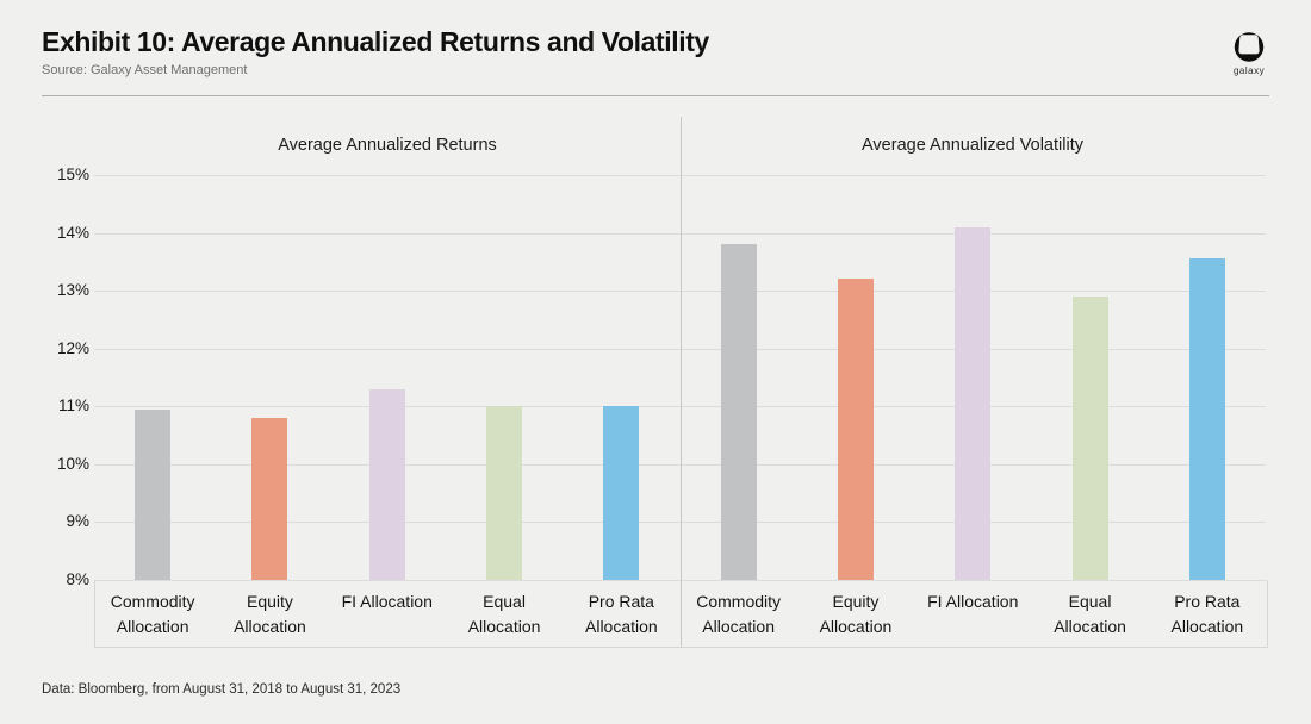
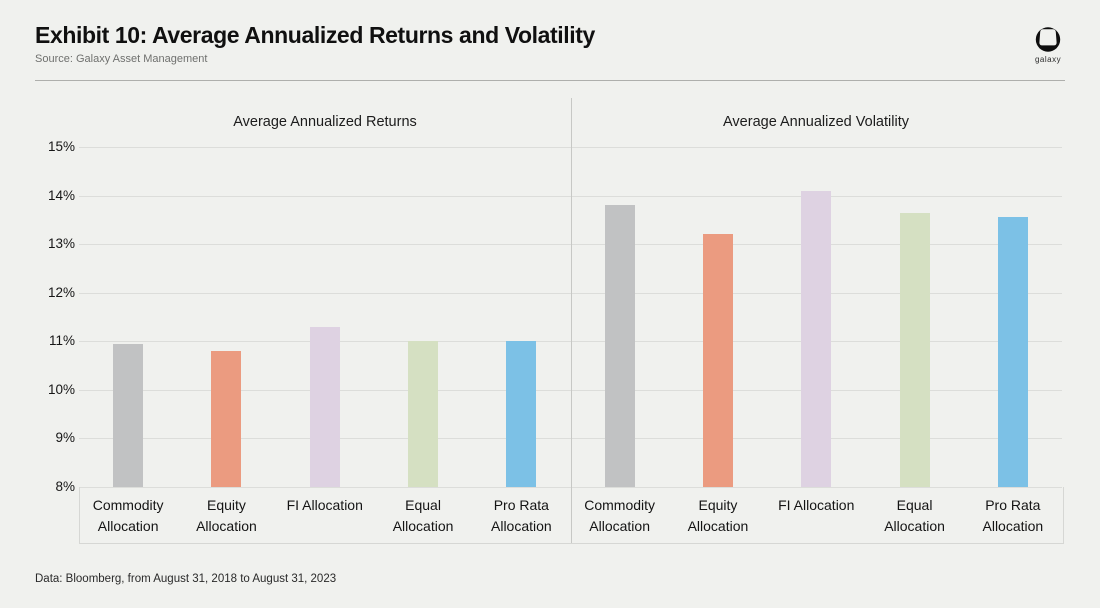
Average Annualized Volatility/Equal Allocation: 12.9% -> 13.7%
